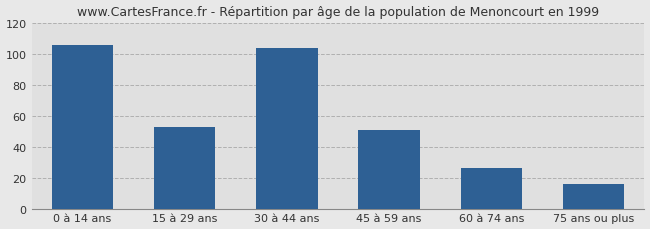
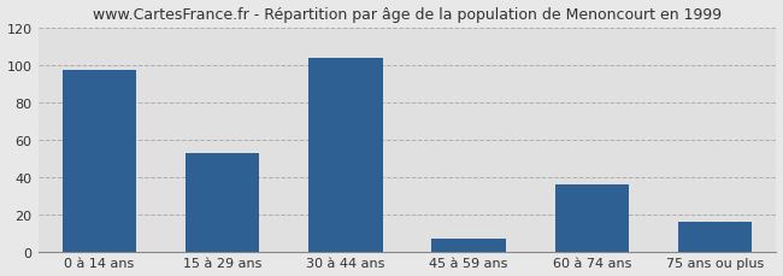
0 à 14 ans: 106 -> 97
45 à 59 ans: 51 -> 7
60 à 74 ans: 26 -> 36
